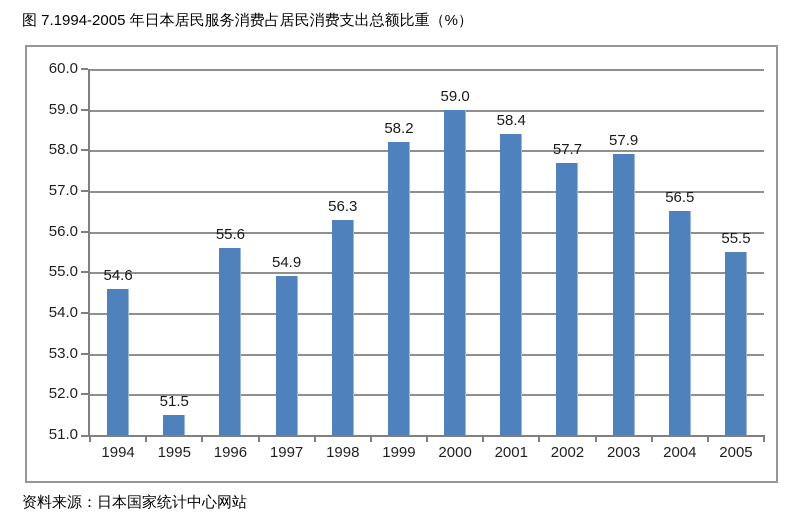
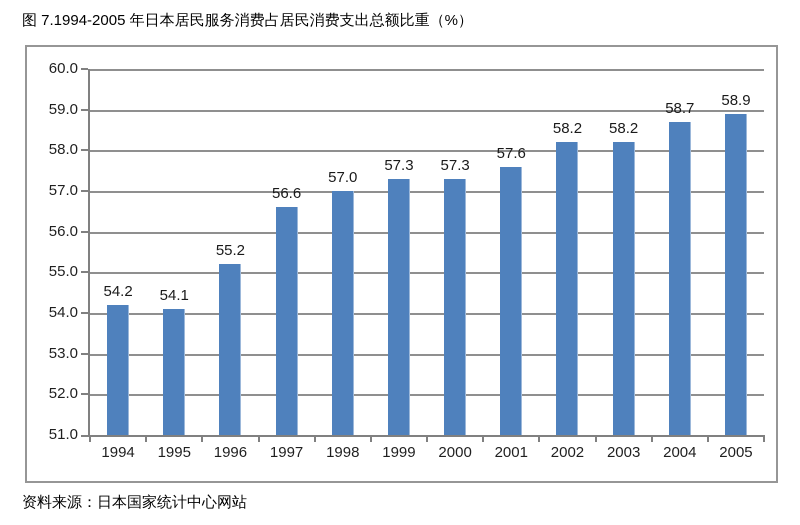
1994: 54.6 -> 54.2
1995: 51.5 -> 54.1
1996: 55.6 -> 55.2
1997: 54.9 -> 56.6
1998: 56.3 -> 57.0
1999: 58.2 -> 57.3
2000: 59.0 -> 57.3
2001: 58.4 -> 57.6
2002: 57.7 -> 58.2
2003: 57.9 -> 58.2
2004: 56.5 -> 58.7
2005: 55.5 -> 58.9
